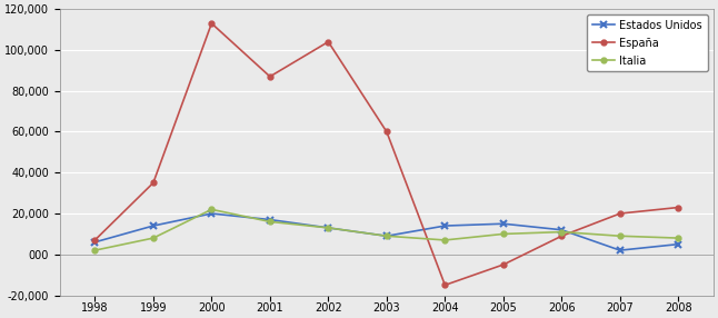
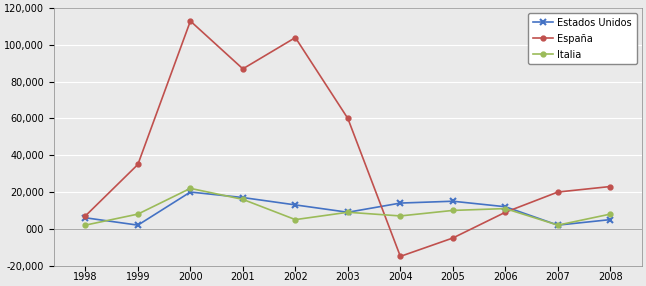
Estados Unidos/1999: 14,000 -> 2,000
Italia/2002: 13,000 -> 5,000
Italia/2007: 9,000 -> 2,000
